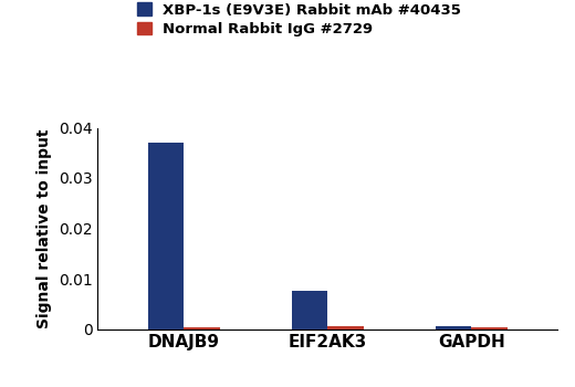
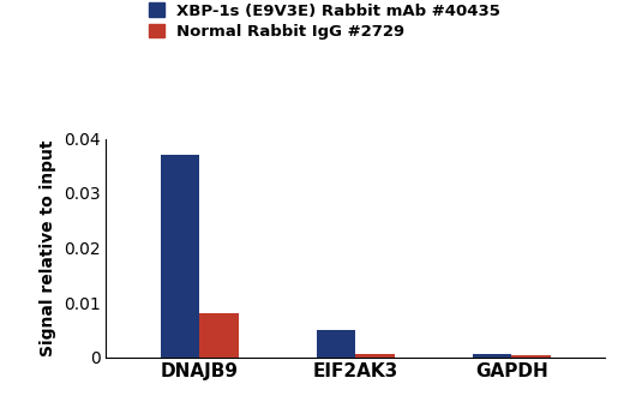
Normal Rabbit IgG #2729/DNAJB9: 0.0004 -> 0.0080
XBP-1s (E9V3E) Rabbit mAb #40435/EIF2AK3: 0.0075 -> 0.0050
